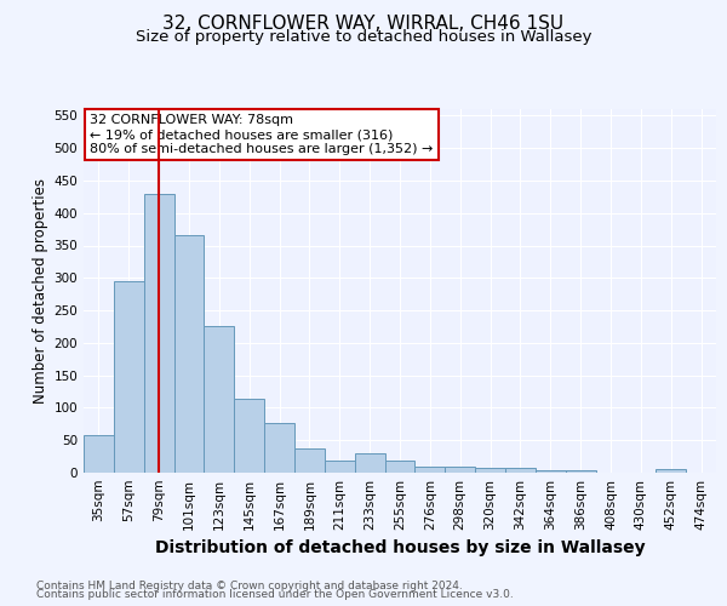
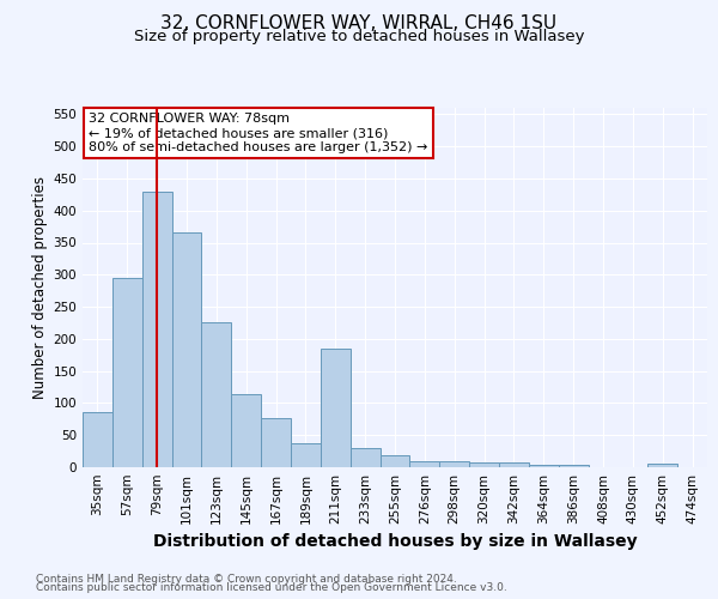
35sqm: 57 -> 86
211sqm: 18 -> 184
